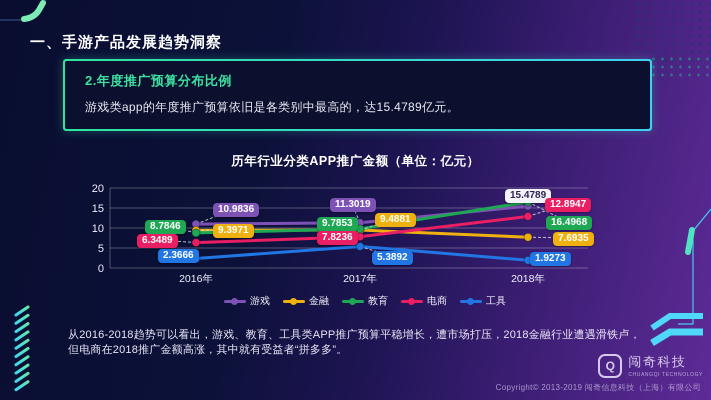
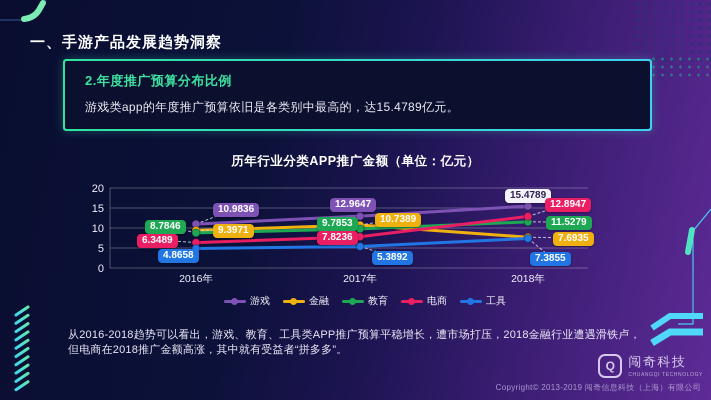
工具/2016年: 2.3666 -> 4.8658
游戏/2017年: 11.3019 -> 12.9647
金融/2017年: 9.4881 -> 10.7389
教育/2018年: 16.4968 -> 11.5279
工具/2018年: 1.9273 -> 7.3855
